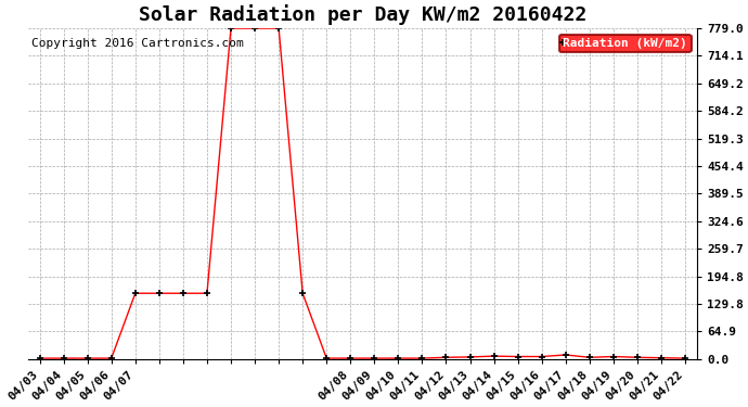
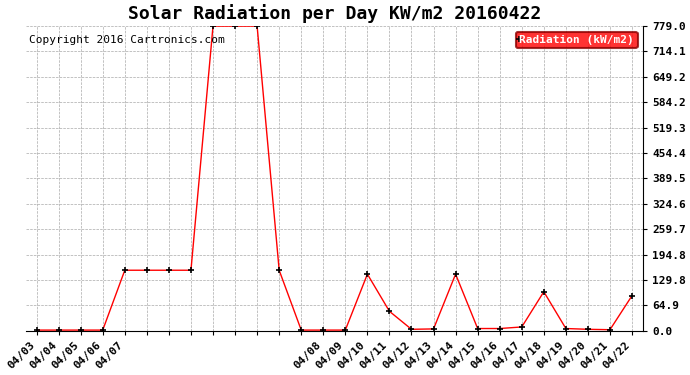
04/10: 2 -> 145
04/11: 2 -> 50
04/14: 7 -> 145
04/18: 4 -> 100
04/22: 2 -> 90
